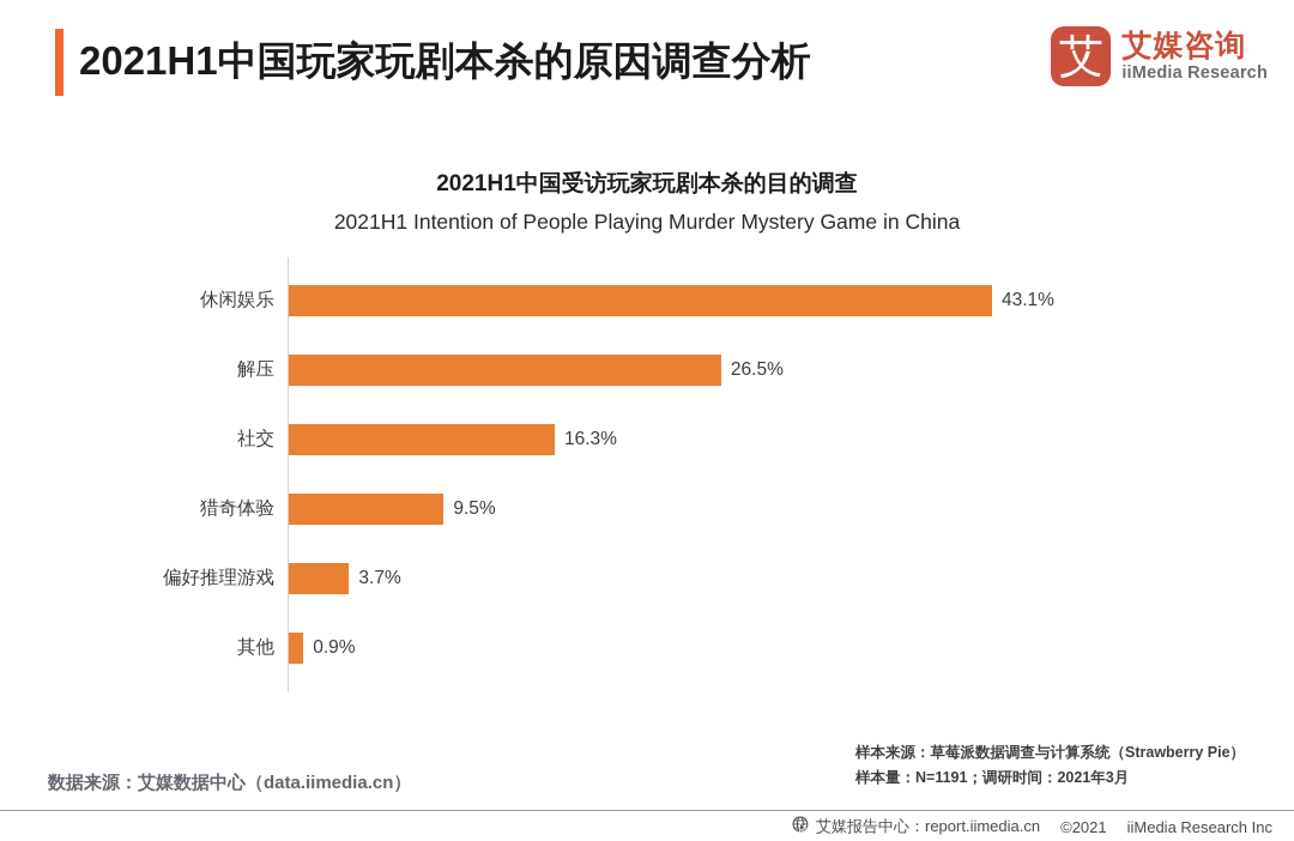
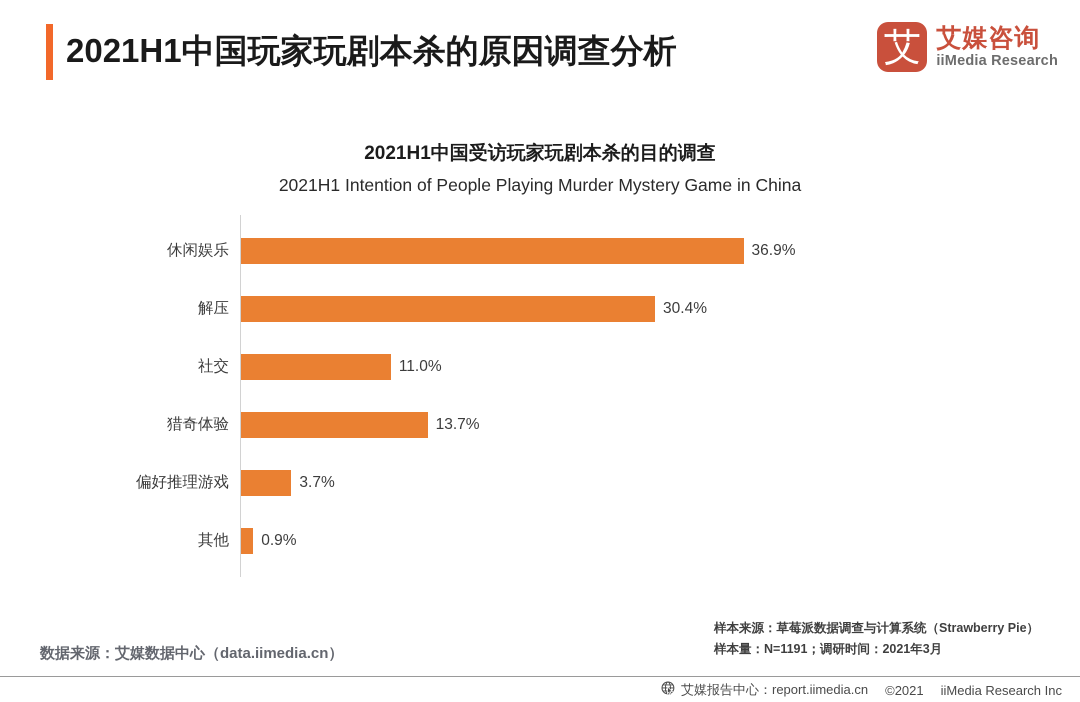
休闲娱乐: 43.1% -> 36.9%
解压: 26.5% -> 30.4%
社交: 16.3% -> 11.0%
猎奇体验: 9.5% -> 13.7%
